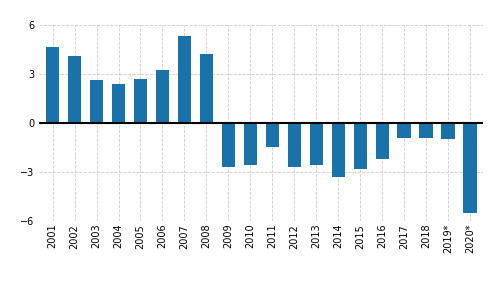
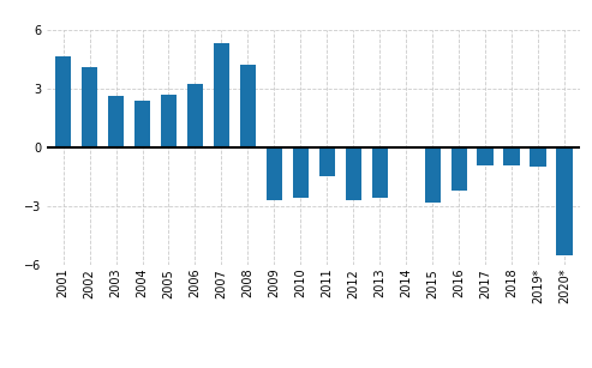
2014: -3.3 -> -0.1
